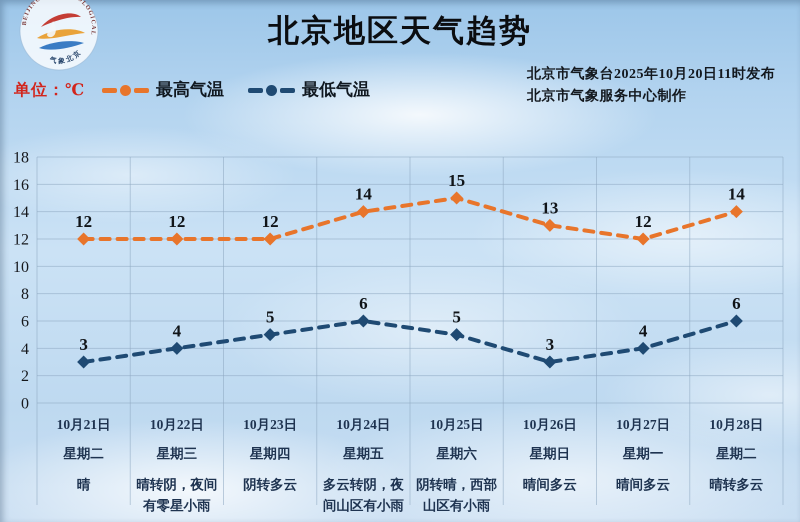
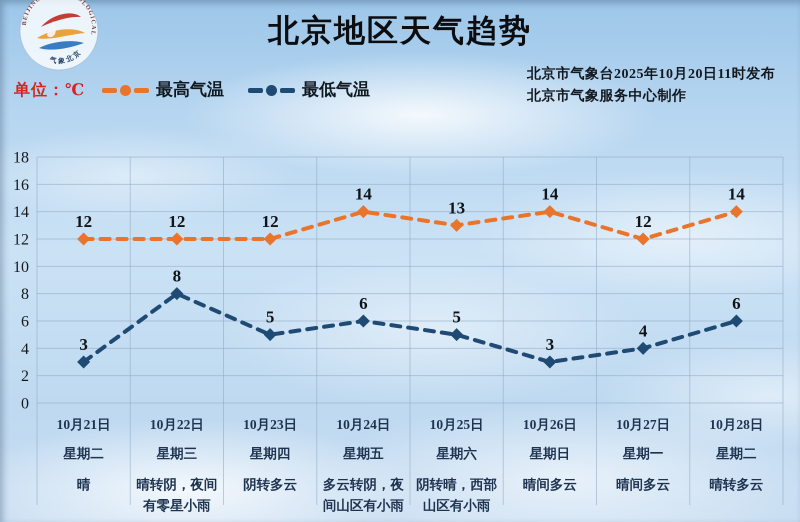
最低气温/10月22日: 4 -> 8
最高气温/10月25日: 15 -> 13
最高气温/10月26日: 13 -> 14
